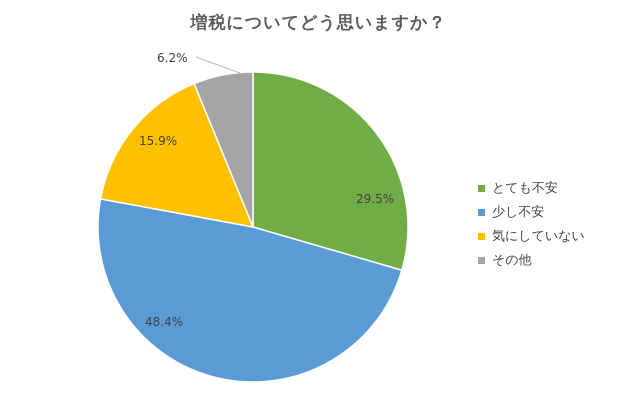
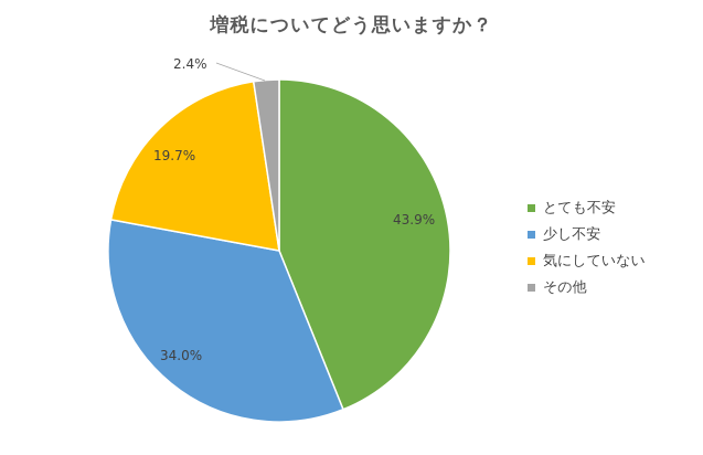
とても不安: 29.5% -> 43.9%
少し不安: 48.4% -> 34.0%
気にしていない: 15.9% -> 19.7%
その他: 6.2% -> 2.4%
